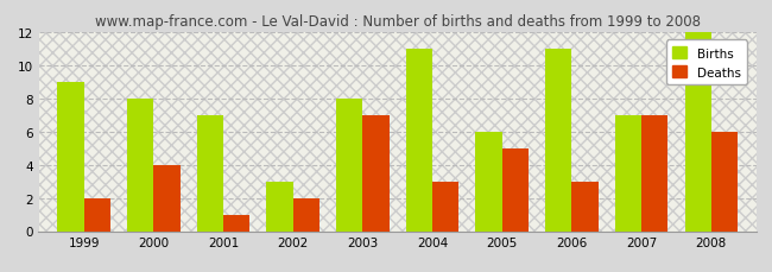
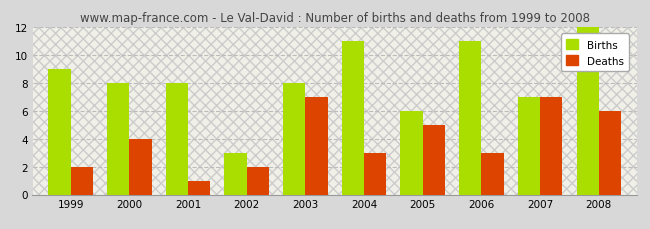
Births/2001: 7 -> 8
